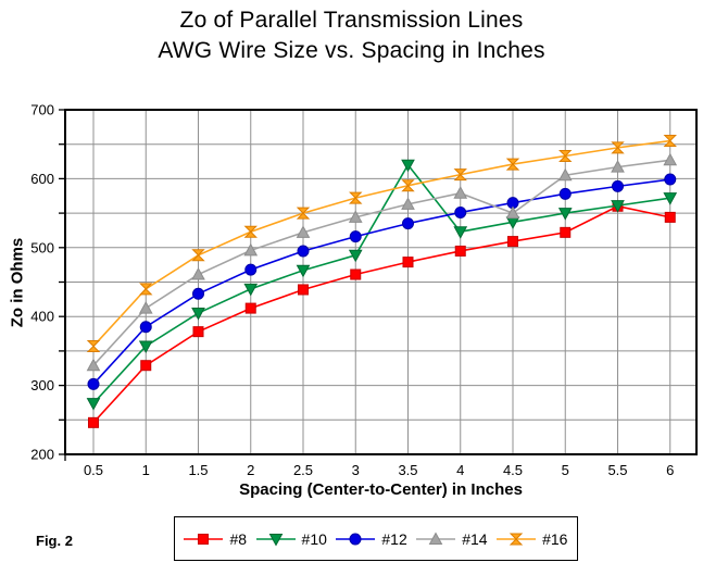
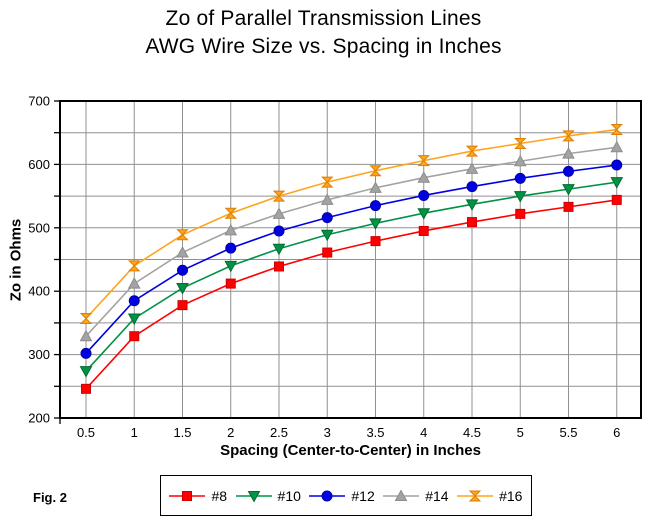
#10/3.5: 620 -> 510
#14/4.5: 550 -> 590
#8/5.5: 560 -> 530
